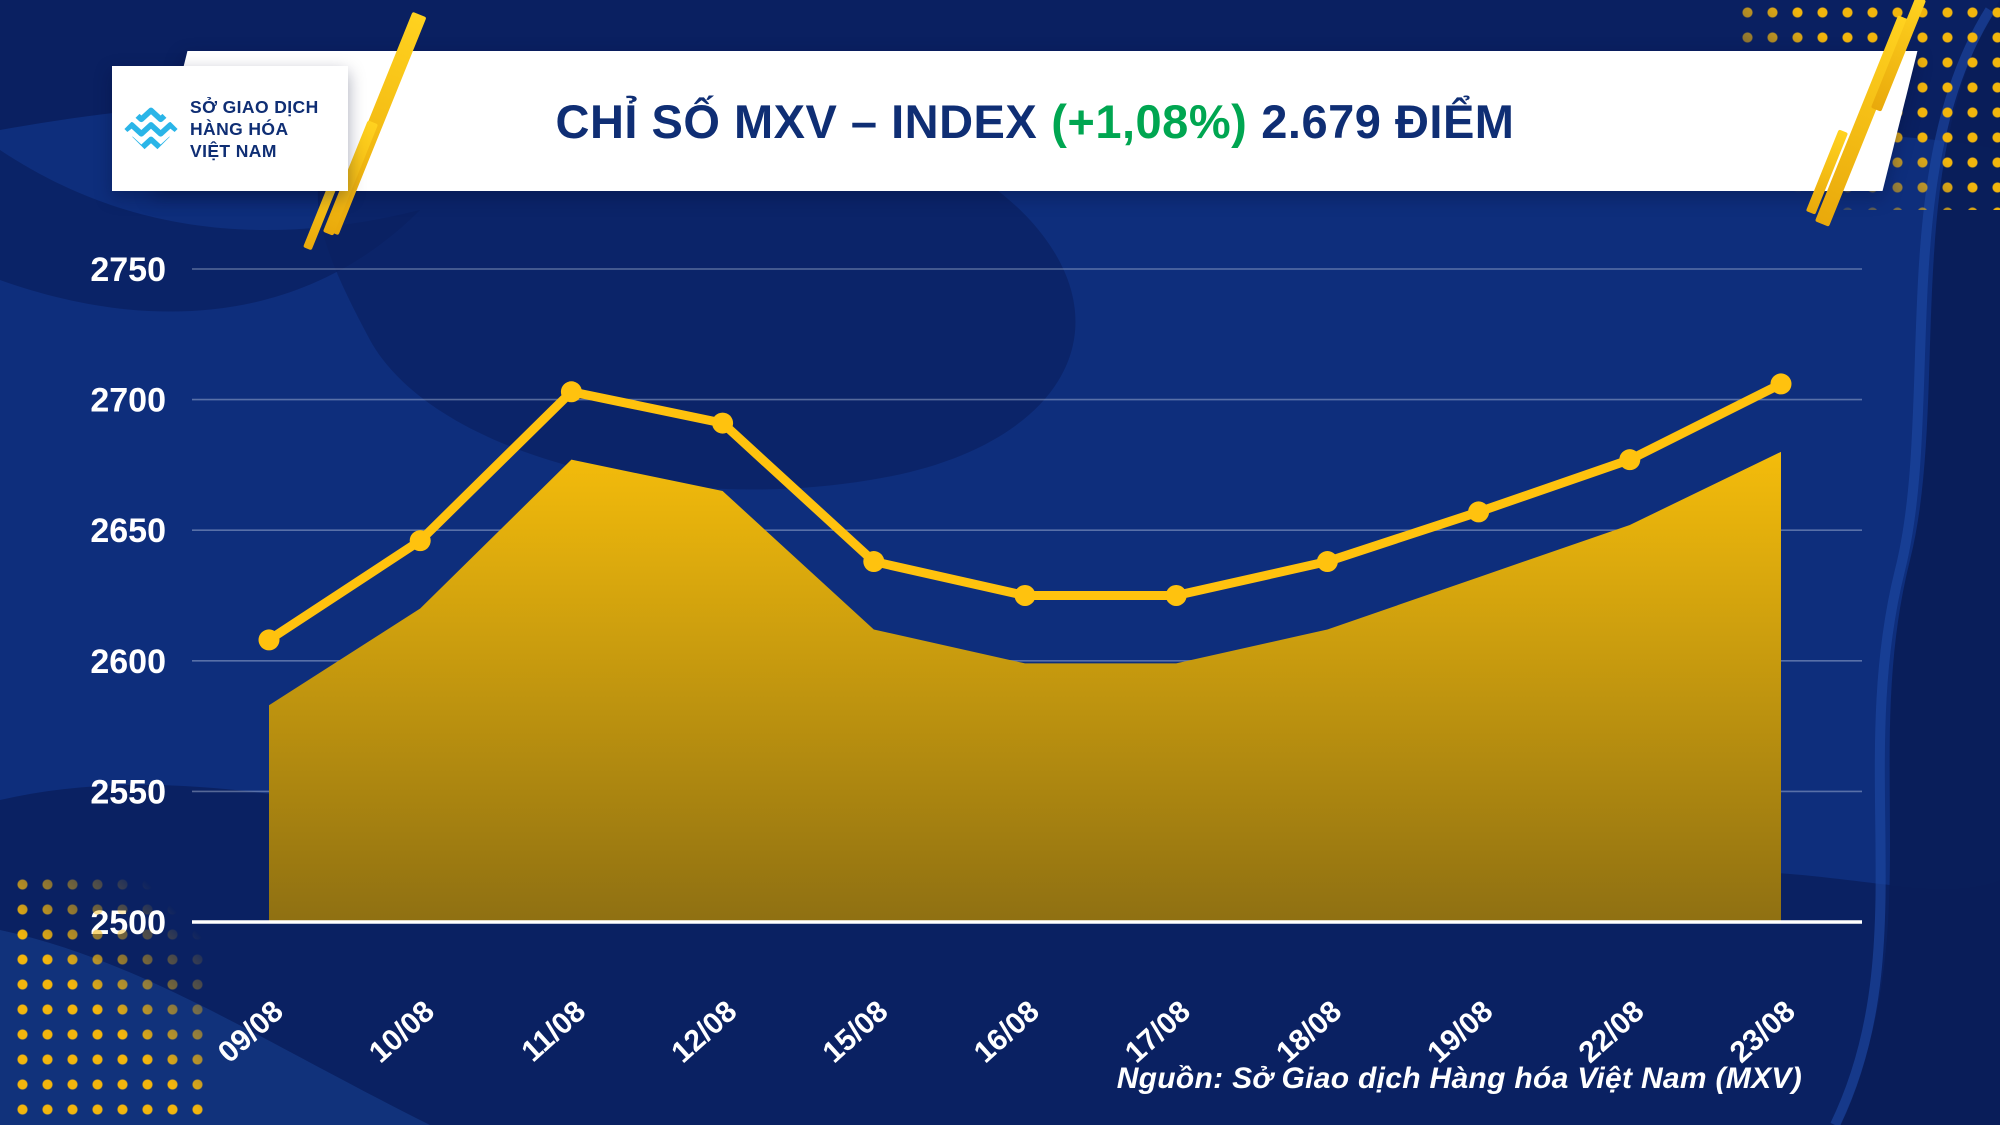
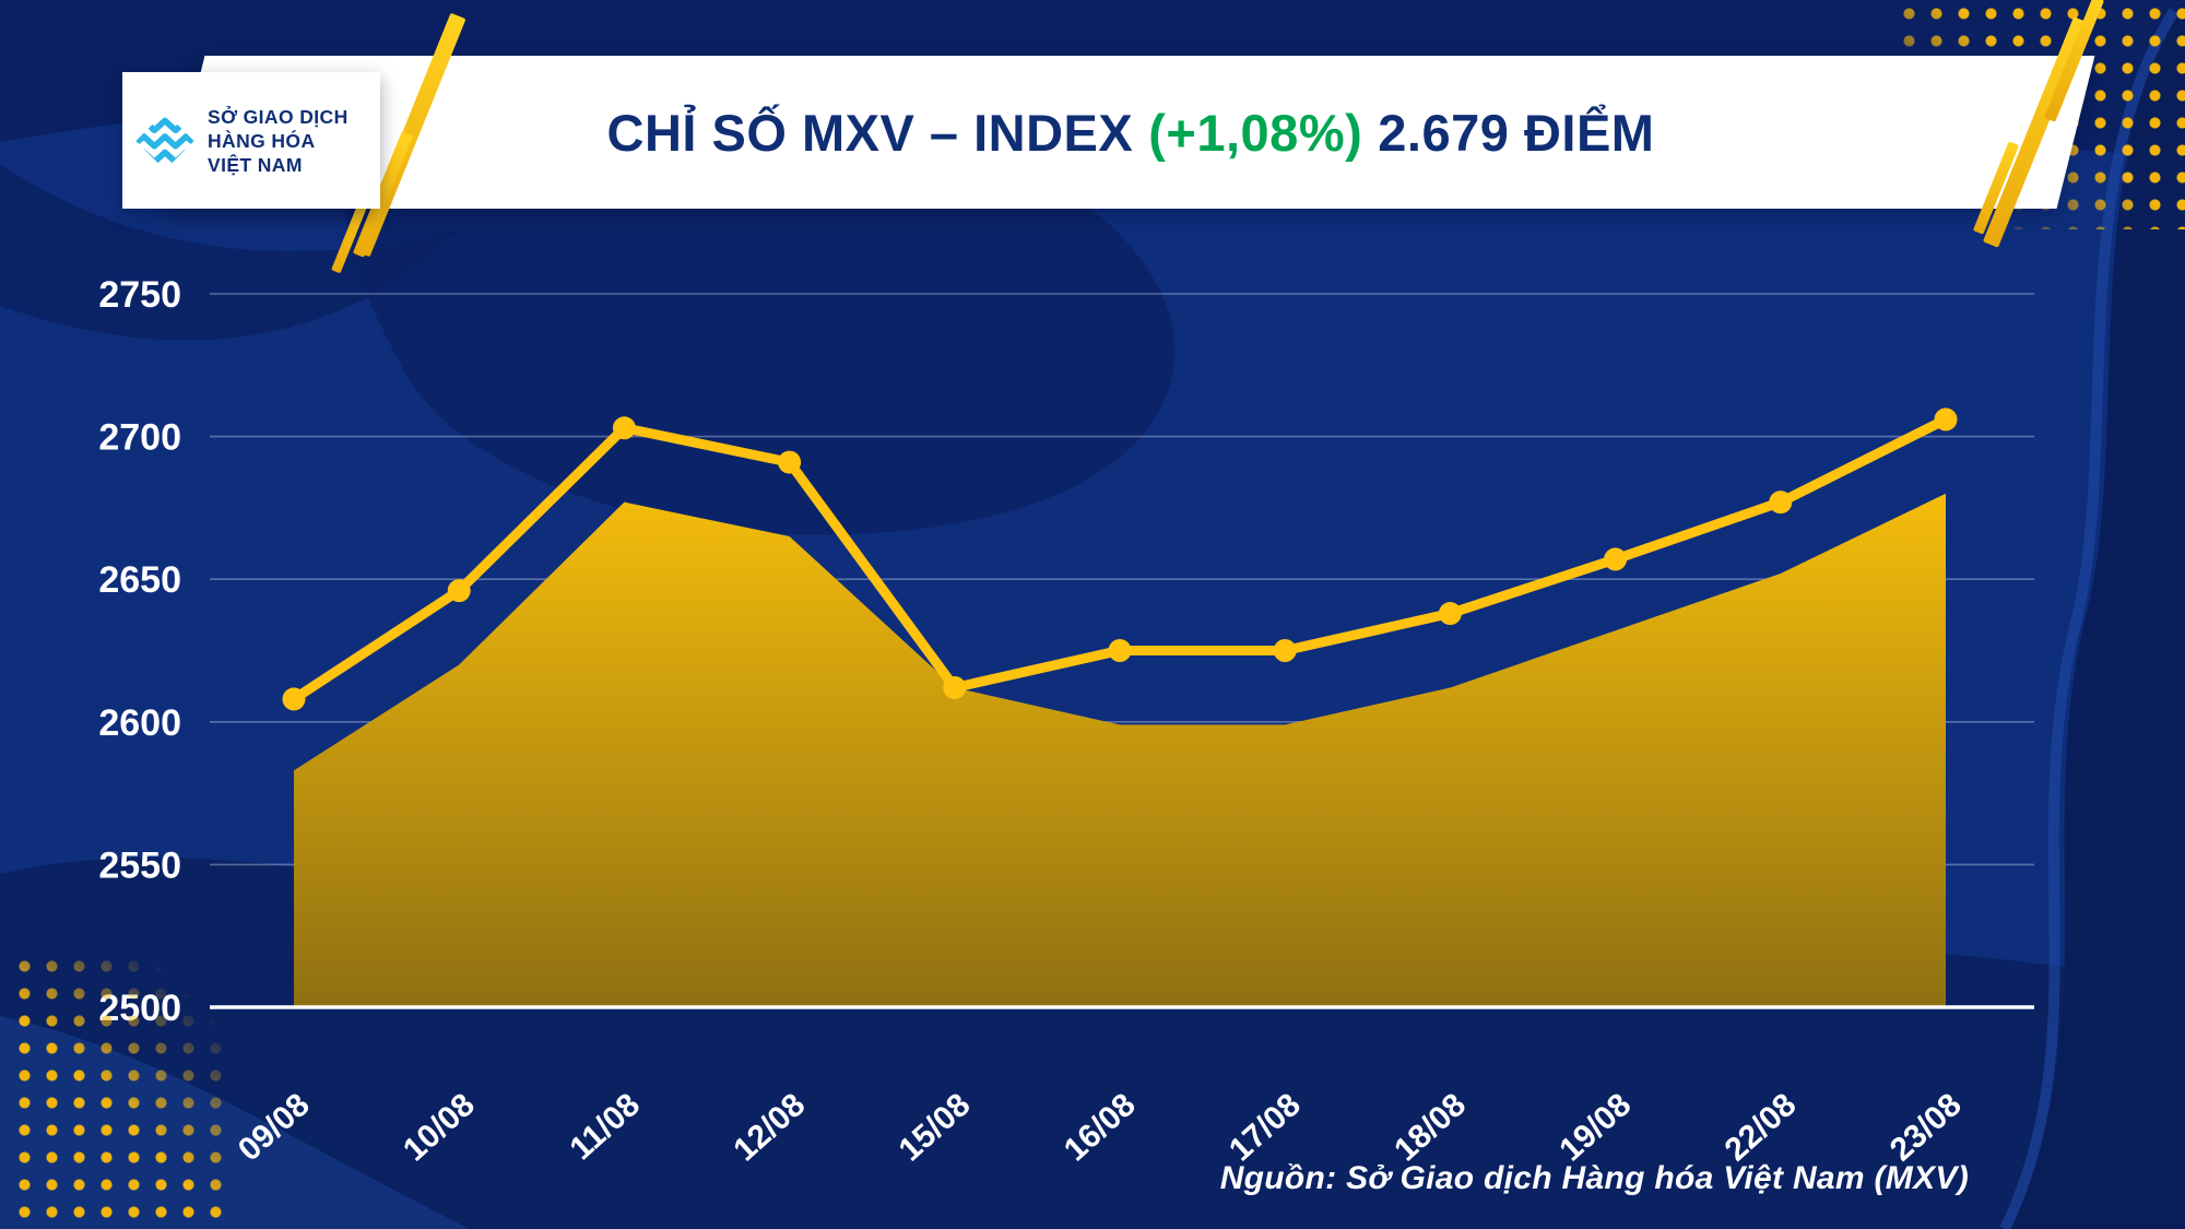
15/08: 2638 -> 2612
